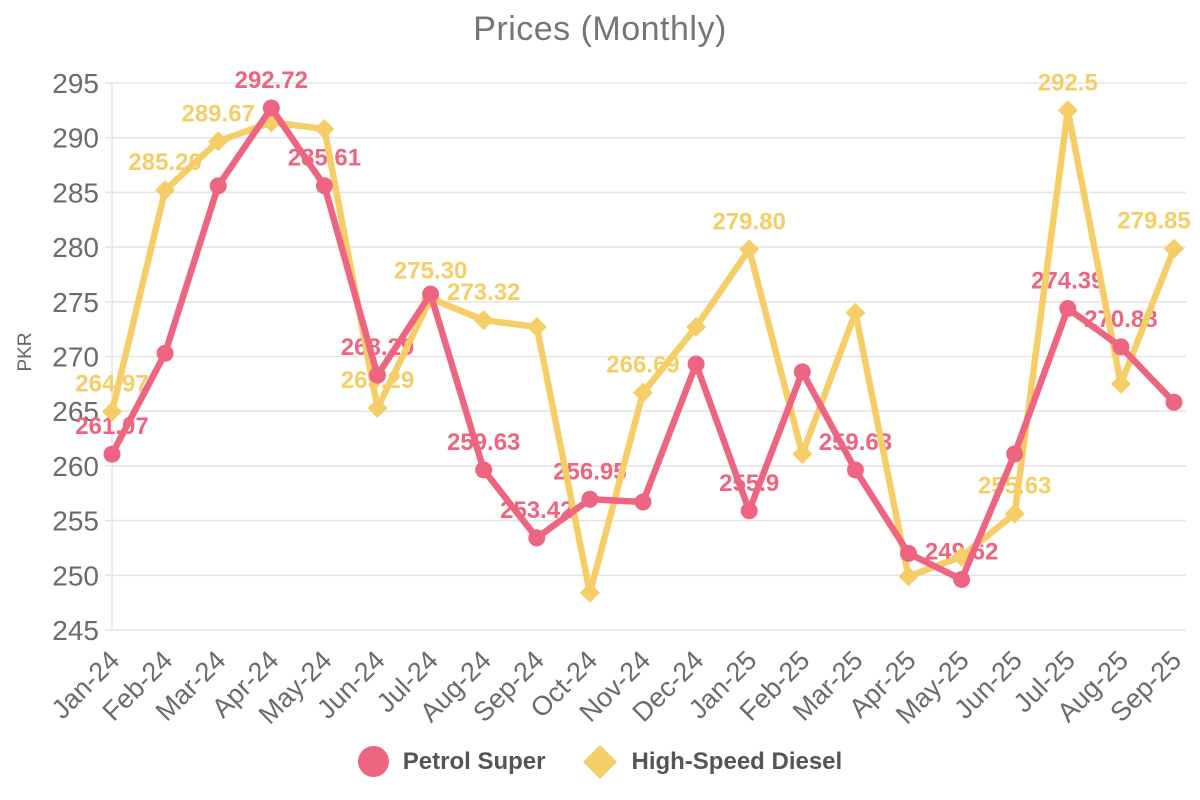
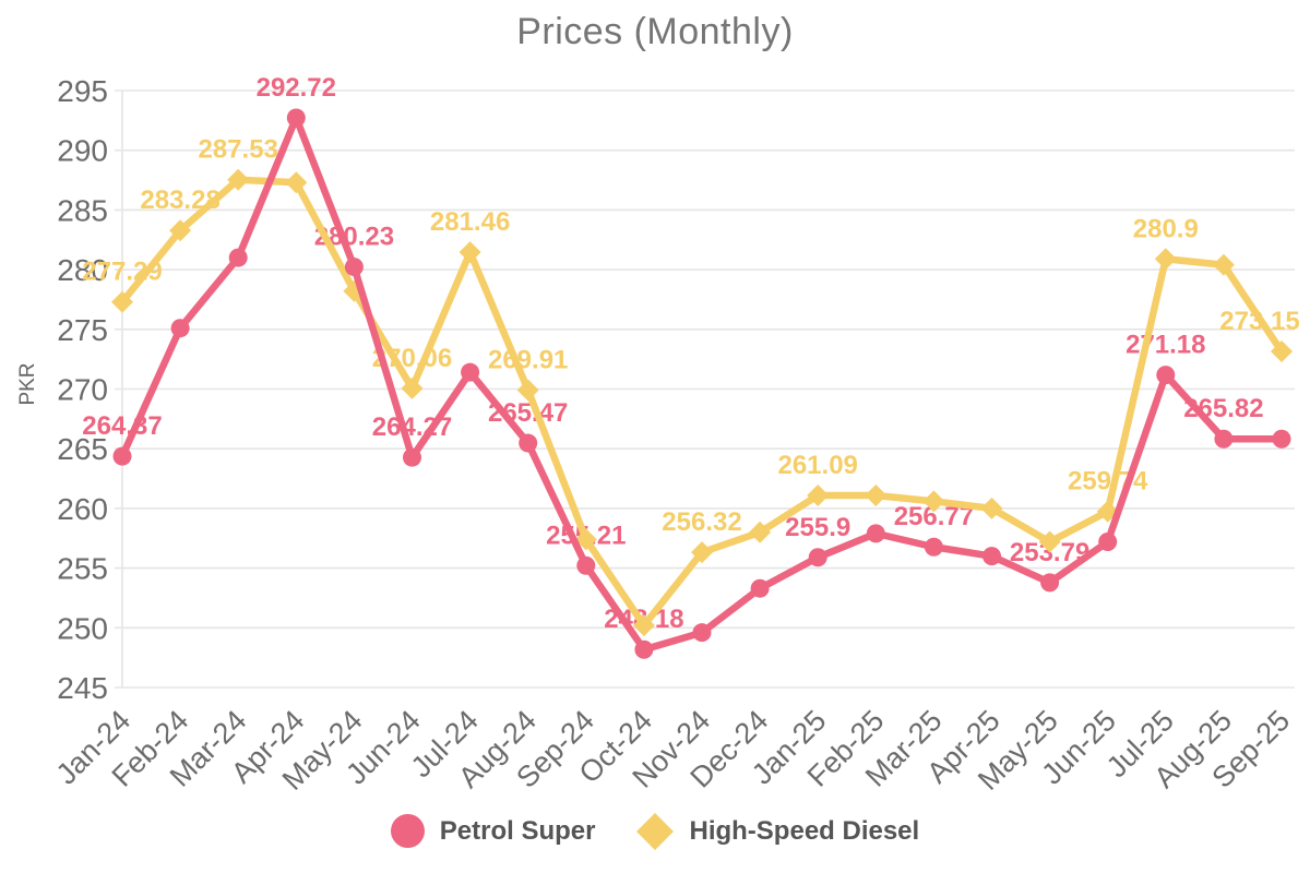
Petrol Super/Jan-24: 261.07 -> 264.37
High-Speed Diesel/Jan-24: 264.97 -> 277.29
Petrol Super/Feb-24: 270.3 -> 275.1
High-Speed Diesel/Feb-24: 285.20 -> 283.28
Petrol Super/Mar-24: 285.6 -> 281.0
High-Speed Diesel/Mar-24: 289.67 -> 287.53
High-Speed Diesel/Apr-24: 291.4 -> 287.3
Petrol Super/May-24: 285.61 -> 280.23
High-Speed Diesel/May-24: 290.8 -> 278.2
Petrol Super/Jun-24: 268.29 -> 264.27
High-Speed Diesel/Jun-24: 265.29 -> 270.06
Petrol Super/Jul-24: 275.7 -> 271.4
High-Speed Diesel/Jul-24: 275.30 -> 281.46
Petrol Super/Aug-24: 259.63 -> 265.47
High-Speed Diesel/Aug-24: 273.32 -> 269.91
Petrol Super/Sep-24: 253.42 -> 255.21
High-Speed Diesel/Sep-24: 272.7 -> 257.4
Petrol Super/Oct-24: 256.95 -> 248.18
High-Speed Diesel/Oct-24: 248.4 -> 250.2
Petrol Super/Nov-24: 256.7 -> 249.6
High-Speed Diesel/Nov-24: 266.69 -> 256.32
Petrol Super/Dec-24: 269.3 -> 253.3
High-Speed Diesel/Dec-24: 272.7 -> 258.0
High-Speed Diesel/Jan-25: 279.80 -> 261.09
Petrol Super/Feb-25: 268.6 -> 257.9
Petrol Super/Mar-25: 259.63 -> 256.77
High-Speed Diesel/Mar-25: 274.0 -> 260.6
Petrol Super/Apr-25: 252.0 -> 256.0
High-Speed Diesel/Apr-25: 249.9 -> 260.0
Petrol Super/May-25: 249.62 -> 253.79
High-Speed Diesel/May-25: 251.7 -> 257.2
Petrol Super/Jun-25: 261.1 -> 257.2
High-Speed Diesel/Jun-25: 255.63 -> 259.74
Petrol Super/Jul-25: 274.39 -> 271.18
High-Speed Diesel/Jul-25: 292.5 -> 280.9
Petrol Super/Aug-25: 270.88 -> 265.82
High-Speed Diesel/Aug-25: 267.5 -> 280.4
High-Speed Diesel/Sep-25: 279.85 -> 273.15
